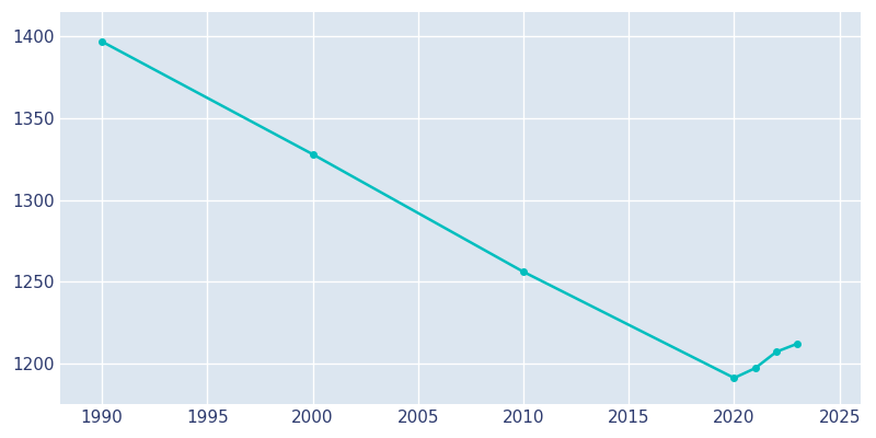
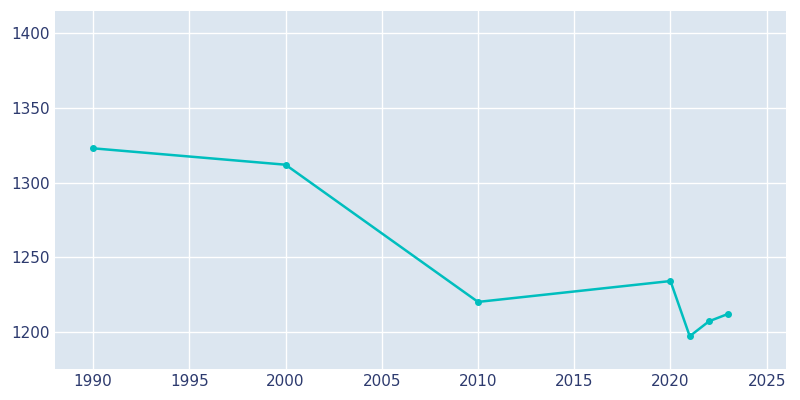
1990: 1397 -> 1323
2000: 1328 -> 1312
2010: 1256 -> 1220
2020: 1191 -> 1234
